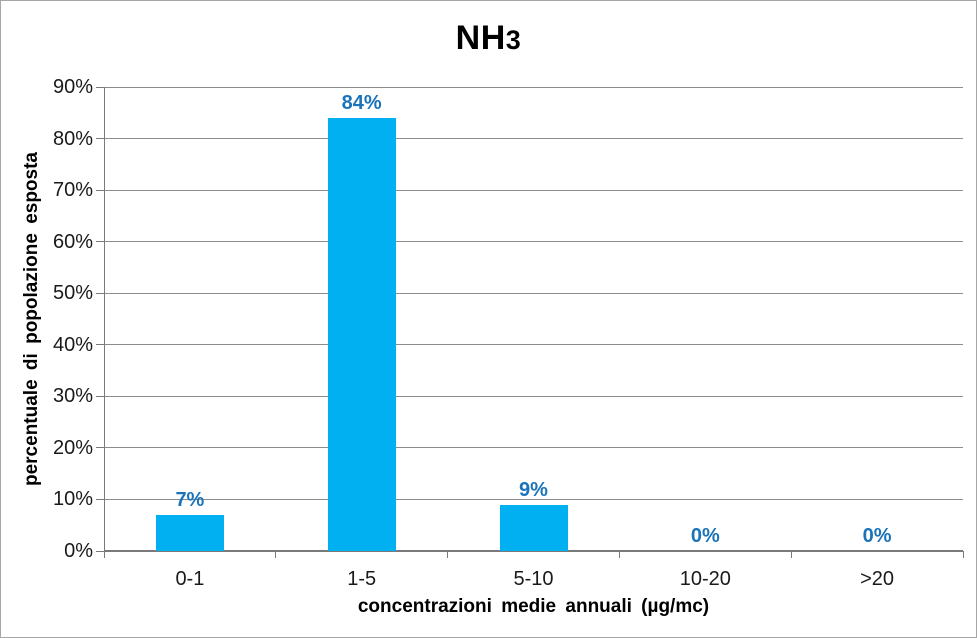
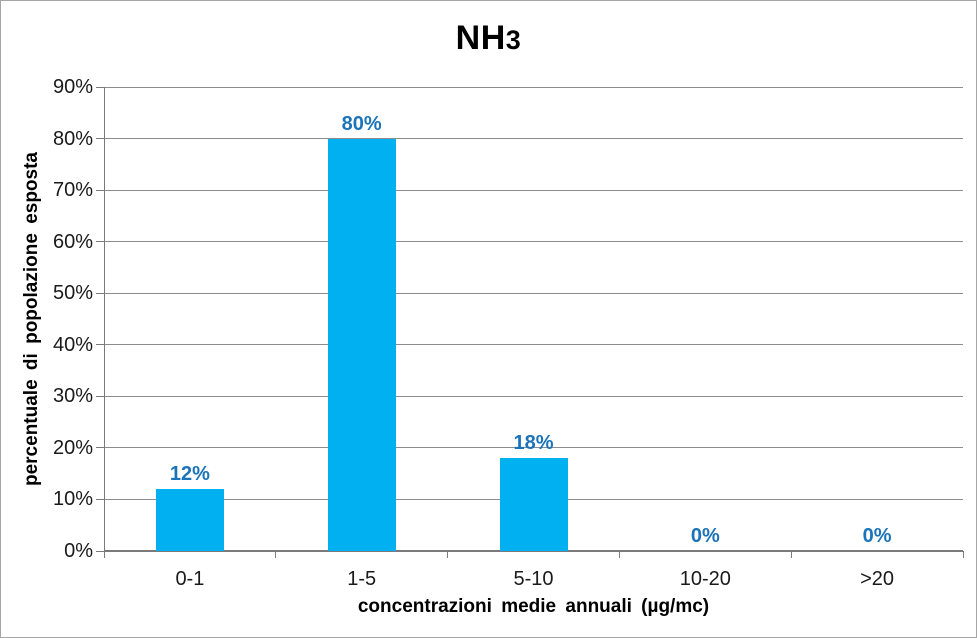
0-1: 7% -> 12%
1-5: 84% -> 80%
5-10: 9% -> 18%
